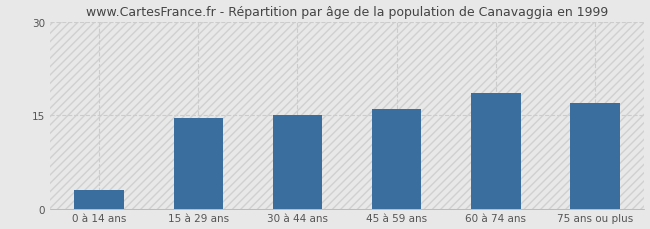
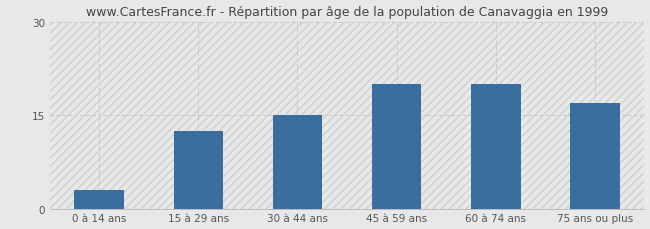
15 à 29 ans: 14.5 -> 12.4
45 à 59 ans: 16.0 -> 20.0
60 à 74 ans: 18.5 -> 20.0
